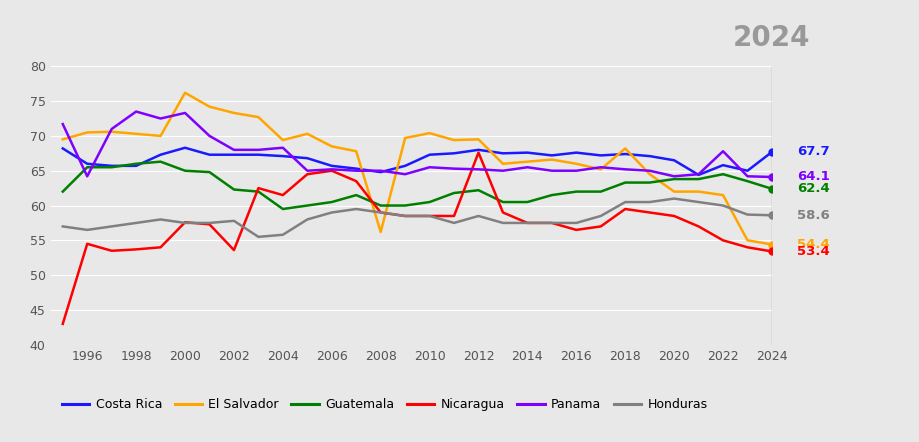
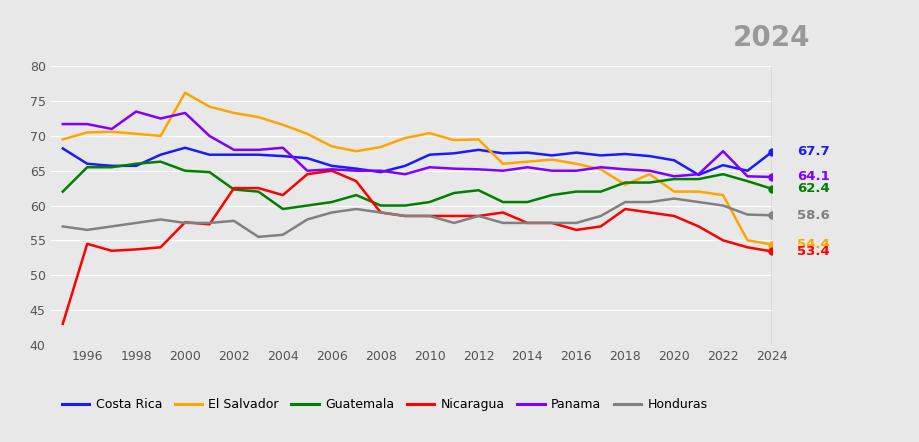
Panama/1996: 64.2 -> 71.7
Nicaragua/2002: 53.6 -> 62.5
El Salvador/2004: 69.4 -> 71.6
El Salvador/2008: 56.2 -> 68.4
Nicaragua/2012: 67.6 -> 58.5
El Salvador/2018: 68.2 -> 63.0
